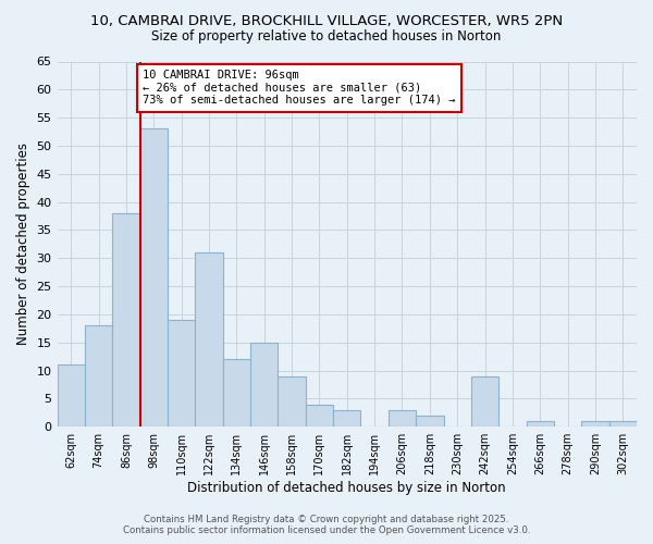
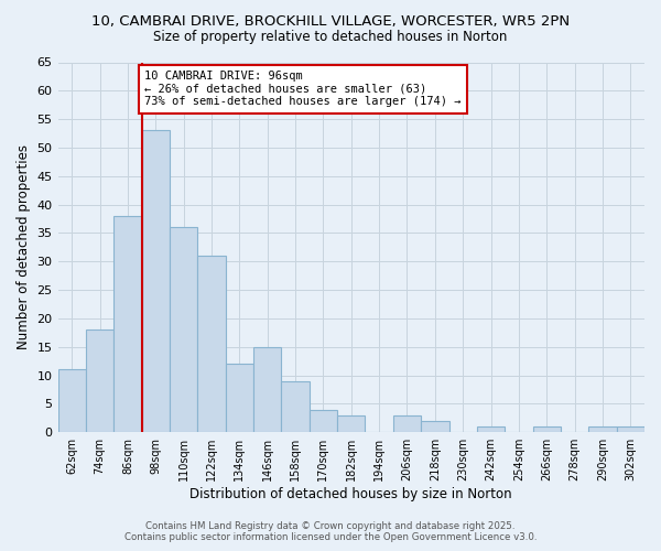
110sqm: 19 -> 36
242sqm: 9 -> 1
